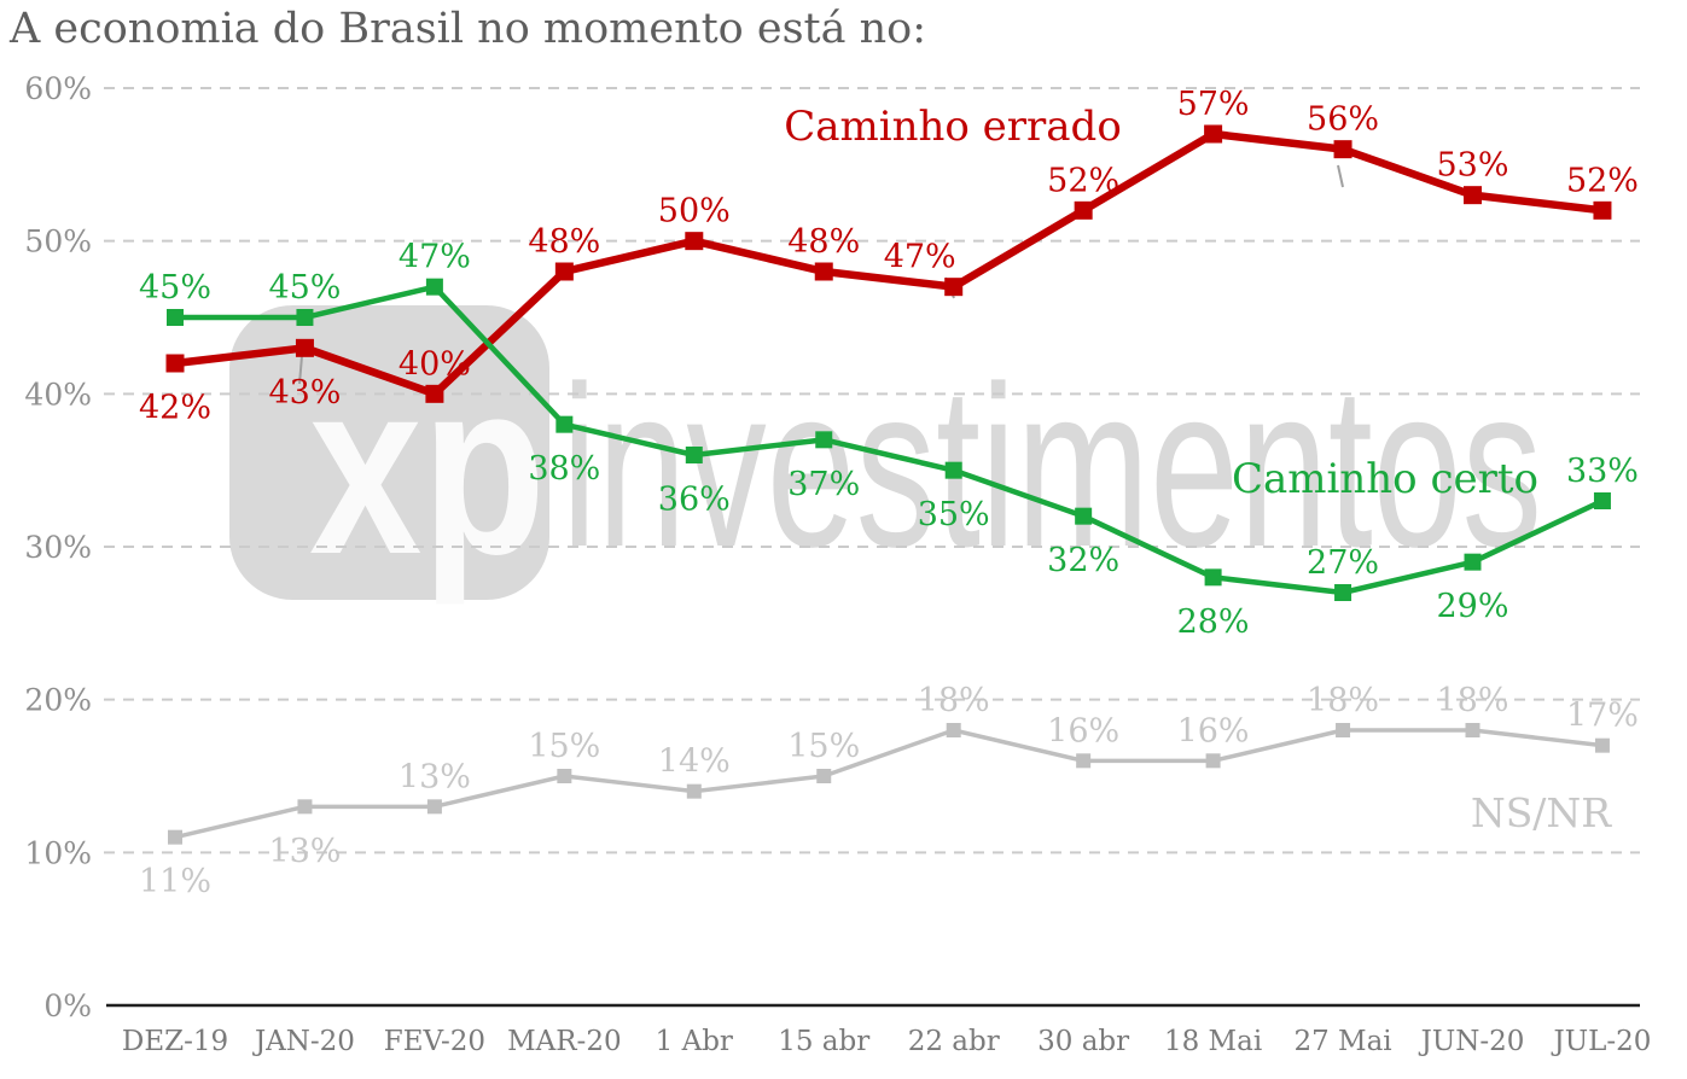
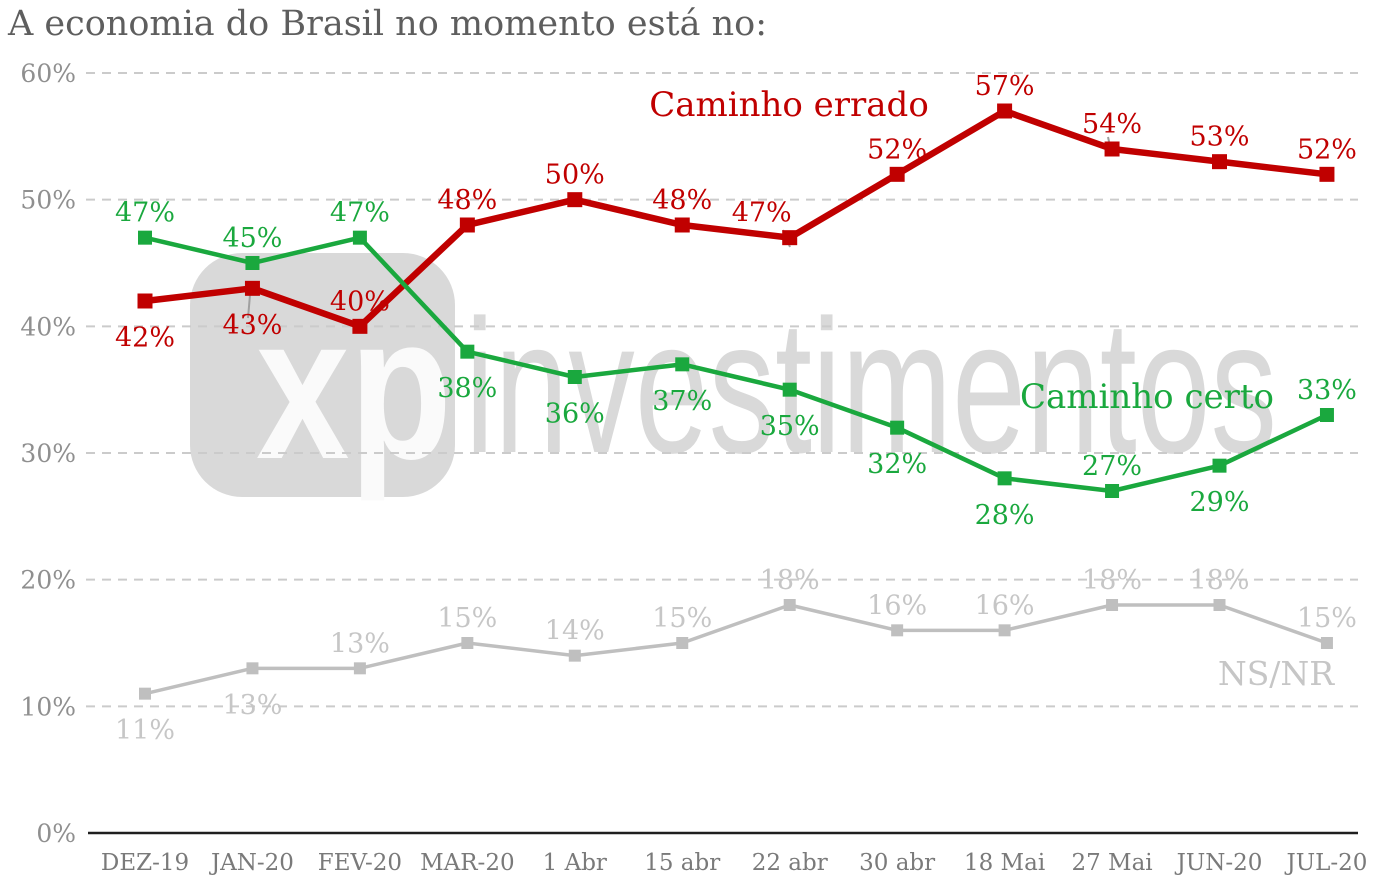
Caminho certo/DEZ-19: 45% -> 47%
Caminho errado/27 Mai: 56% -> 54%
NS/NR/JUL-20: 17% -> 15%
